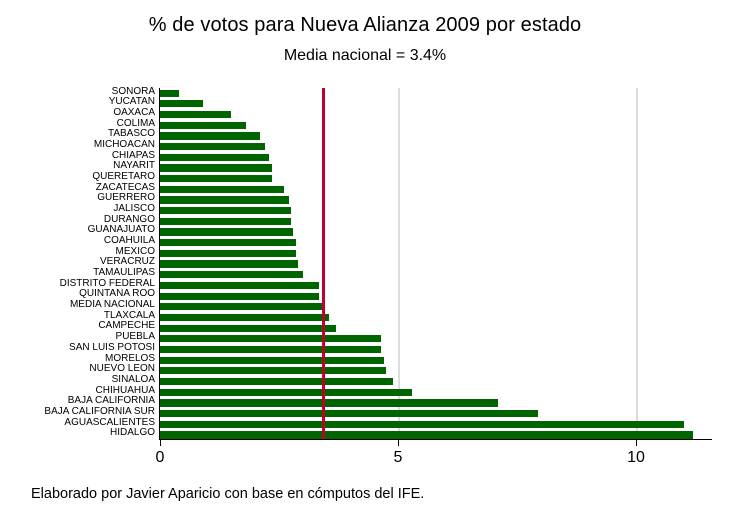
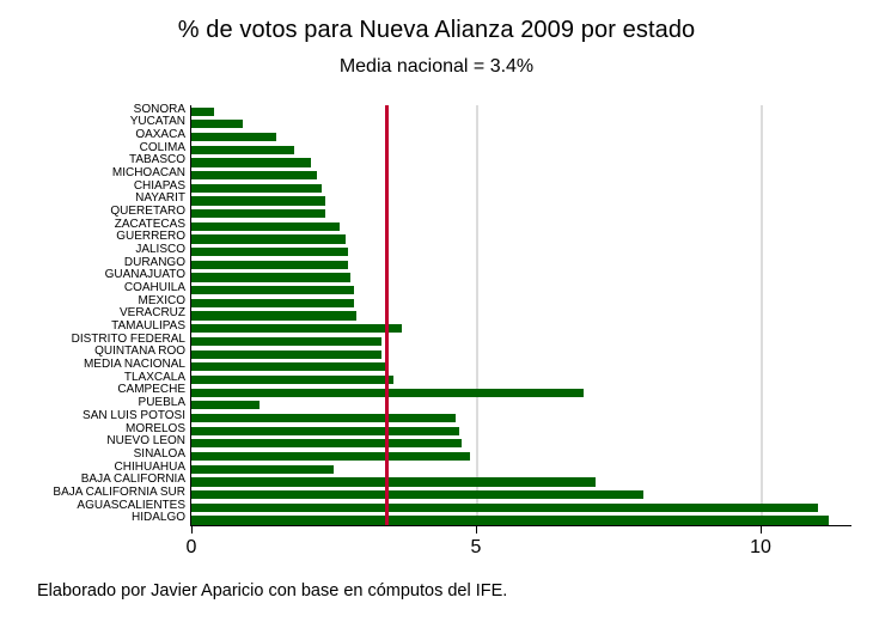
TAMAULIPAS: 3.0 -> 3.7
CAMPECHE: 3.7 -> 6.9
PUEBLA: 4.7 -> 1.2
CHIHUAHUA: 5.3 -> 2.5
